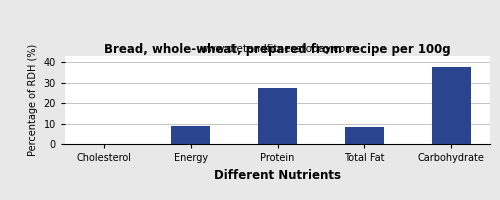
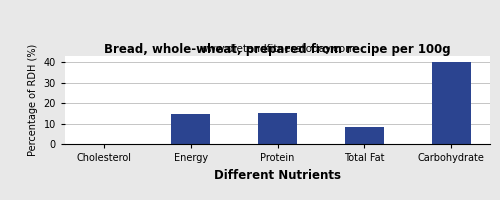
Energy: 9.0 -> 14.5
Protein: 27.5 -> 15.2
Carbohydrate: 37.5 -> 40.0
